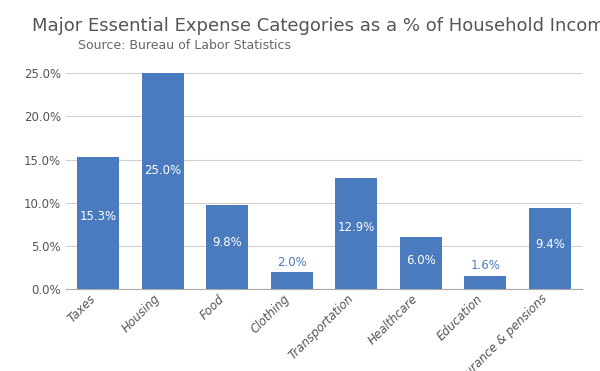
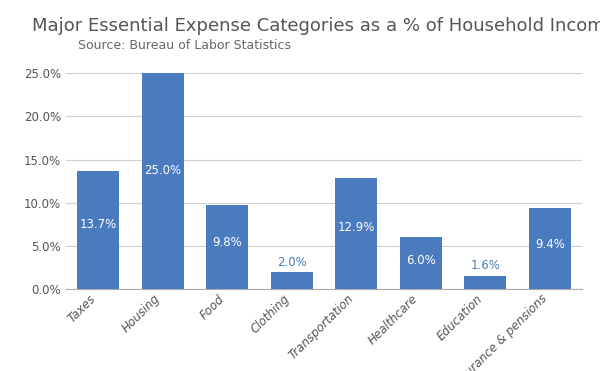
Taxes: 15.3% -> 13.7%
